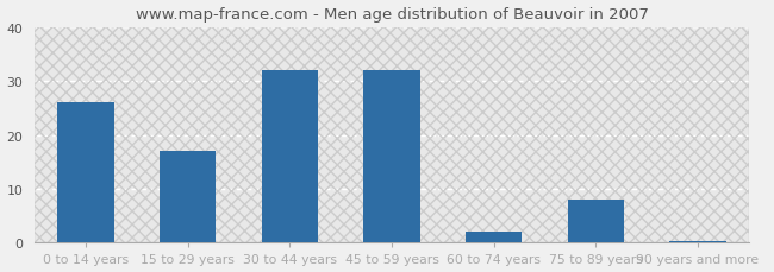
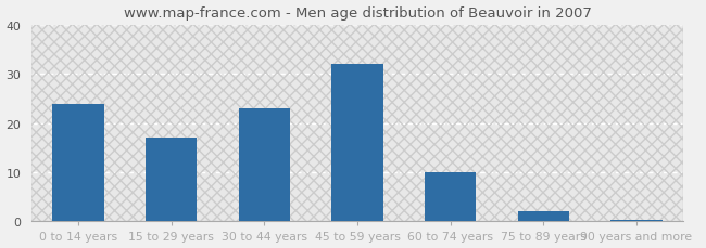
0 to 14 years: 26.0 -> 24.0
30 to 44 years: 32.0 -> 23.0
60 to 74 years: 2.0 -> 10.0
75 to 89 years: 8.0 -> 2.0
